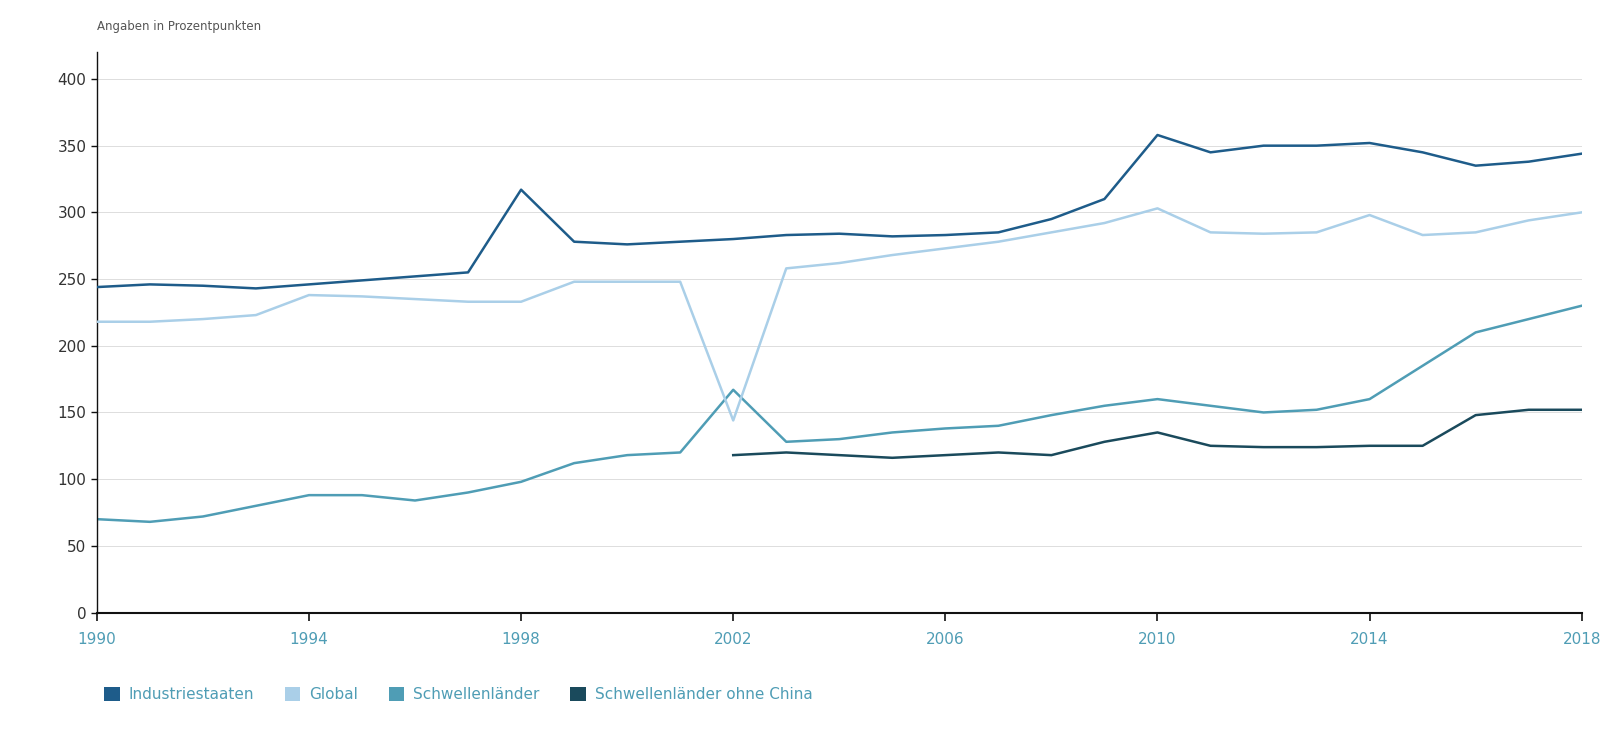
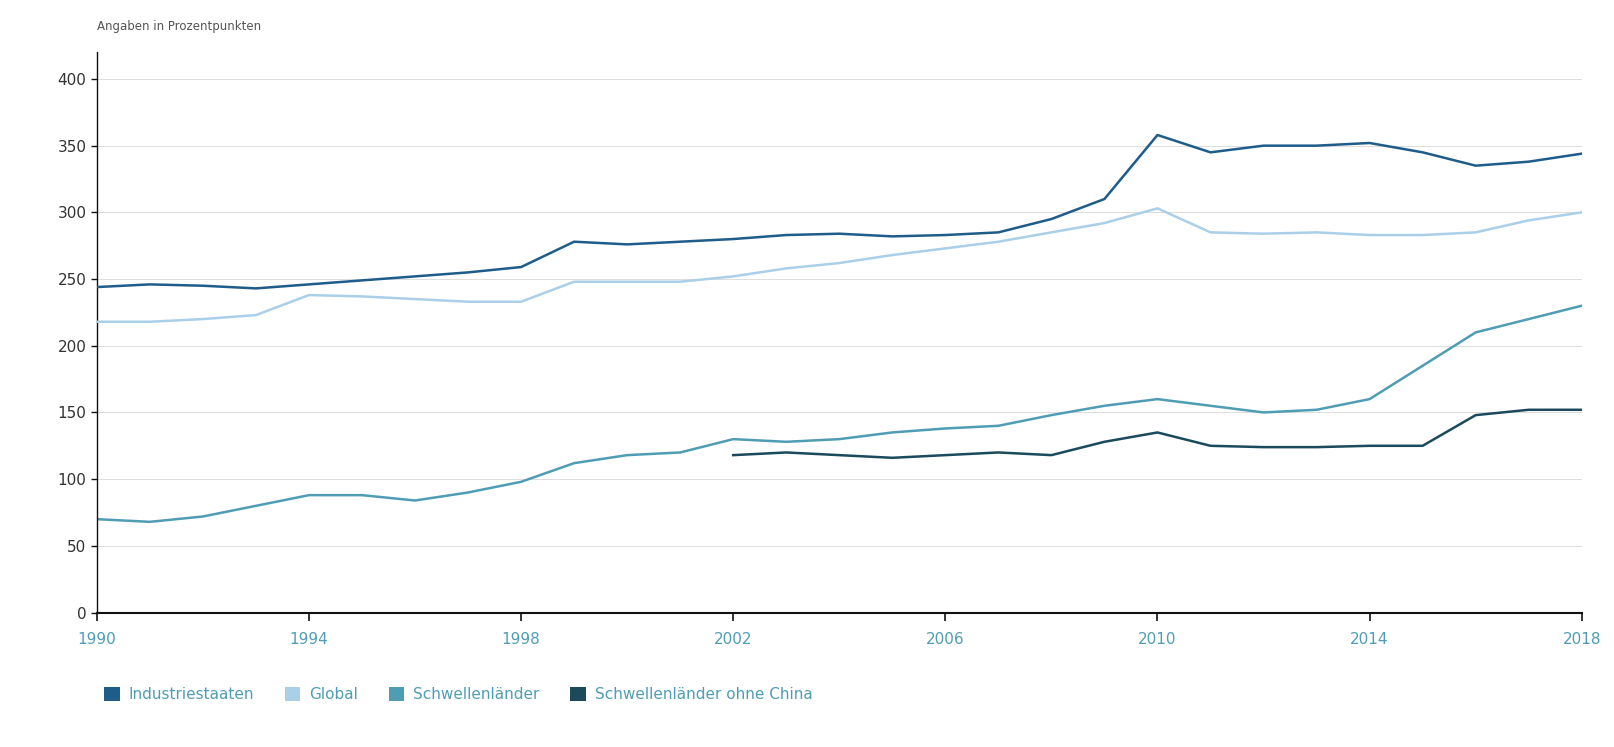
Industriestaaten/1998: 317 -> 259
Global/2002: 144 -> 252
Schwellenländer/2002: 167 -> 130
Global/2014: 298 -> 283
